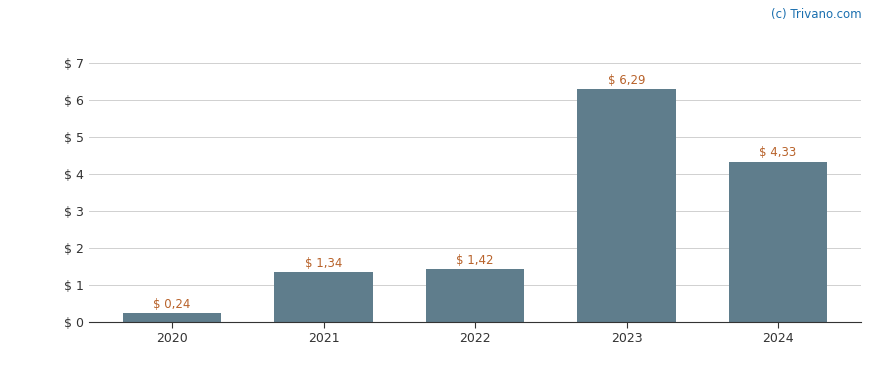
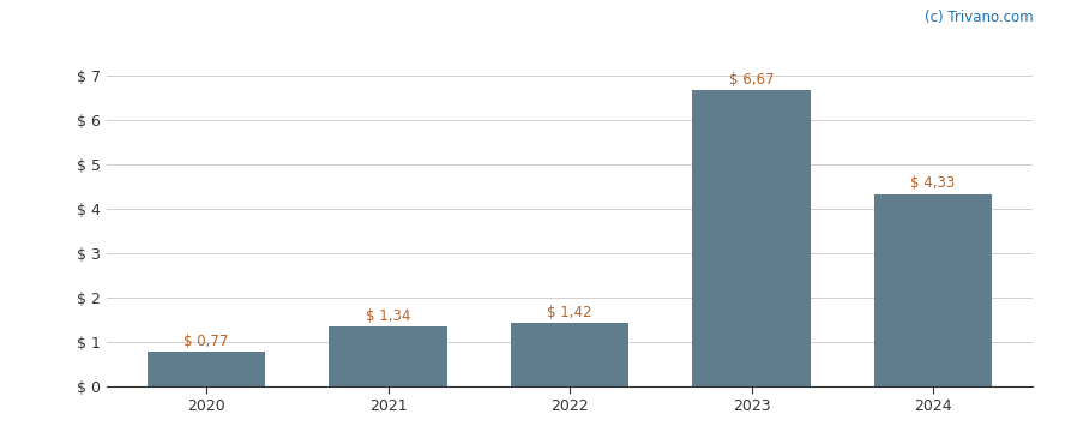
2020: 0,24 -> 0,77
2023: 6,29 -> 6,67
